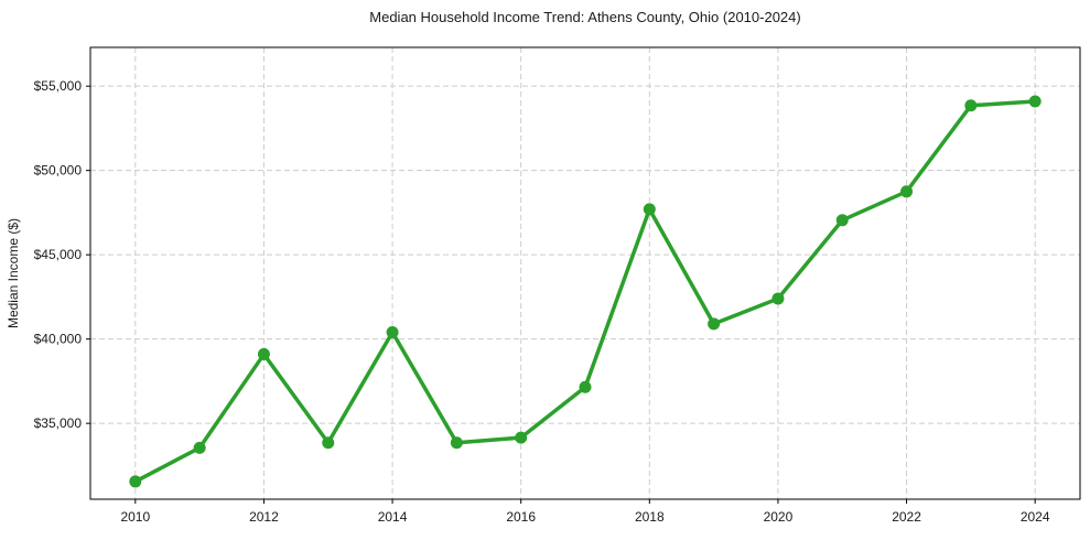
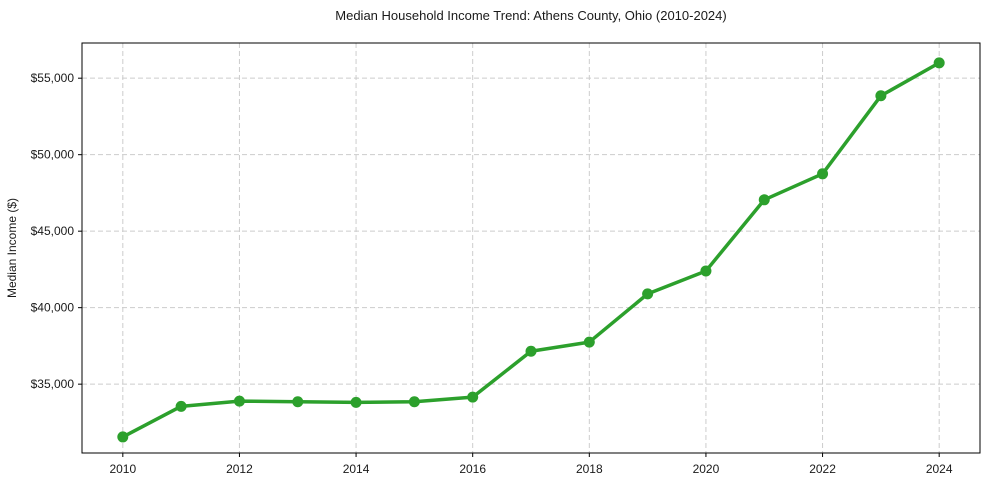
2012: $39100 -> $33900
2014: $40400 -> $33800
2018: $47700 -> $37800
2024: $54100 -> $56000
